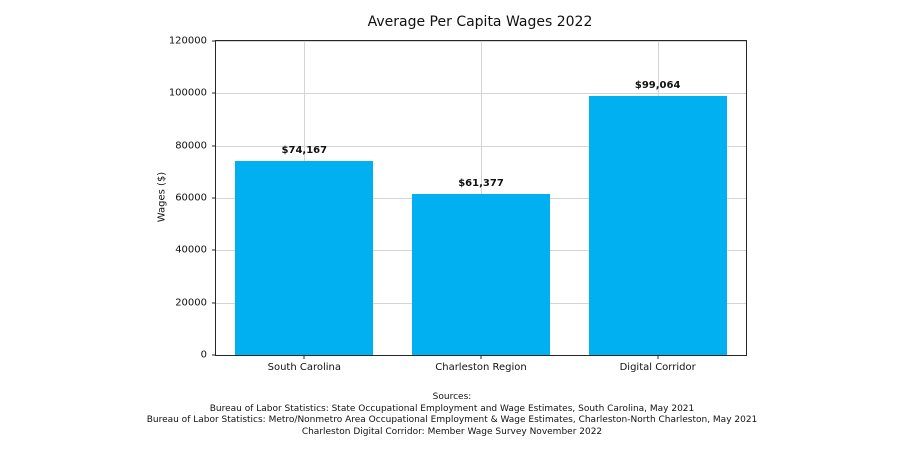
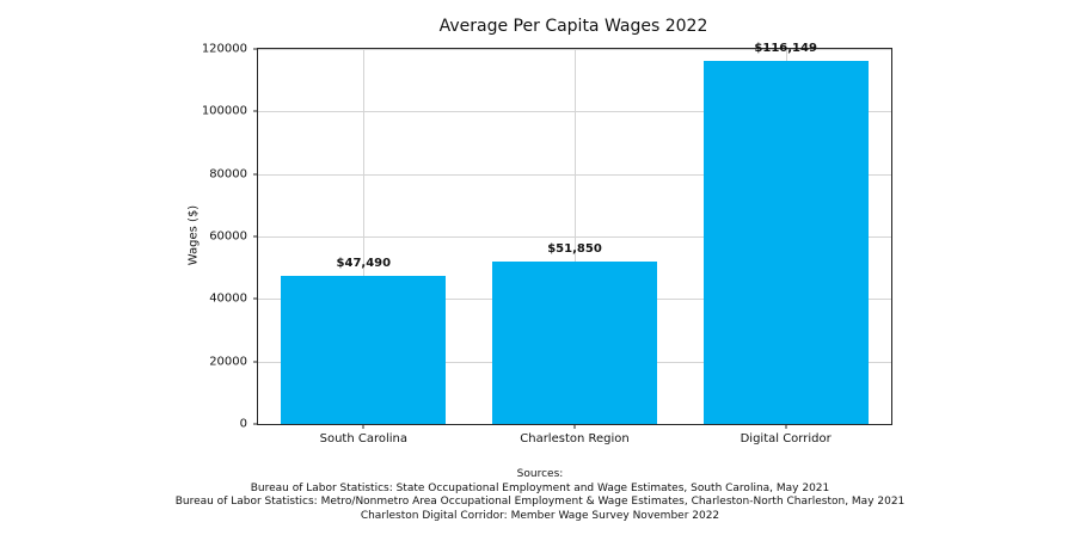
South Carolina: $74,167 -> $47,490
Charleston Region: $61,377 -> $51,850
Digital Corridor: $99,064 -> $116,149
